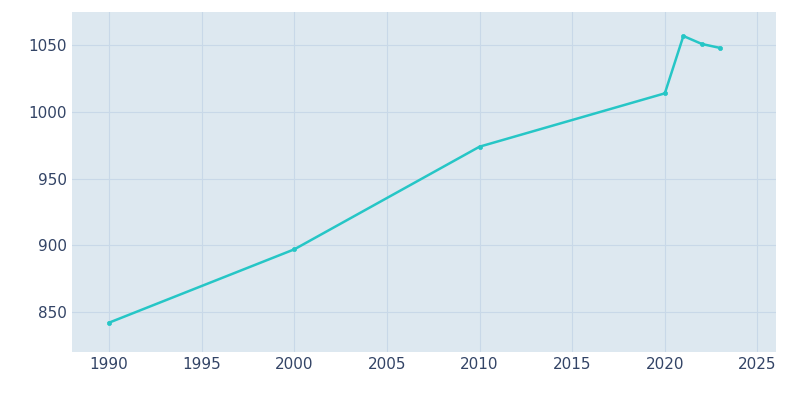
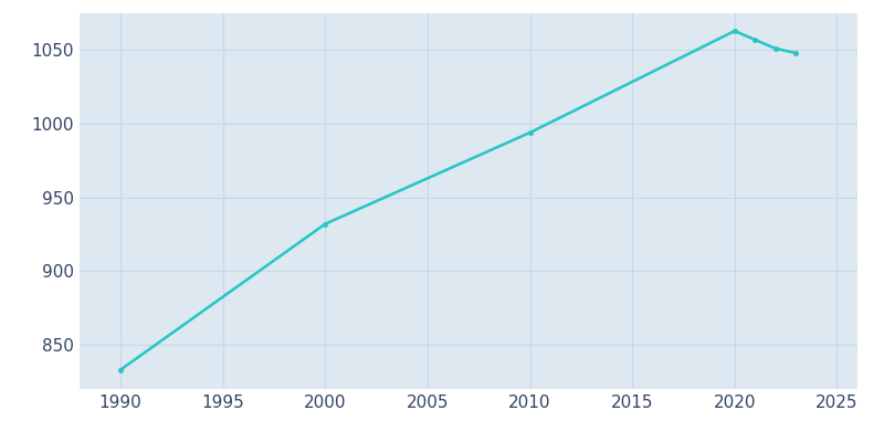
1990: 842 -> 833
2000: 897 -> 932
2010: 974 -> 994
2020: 1014 -> 1063
